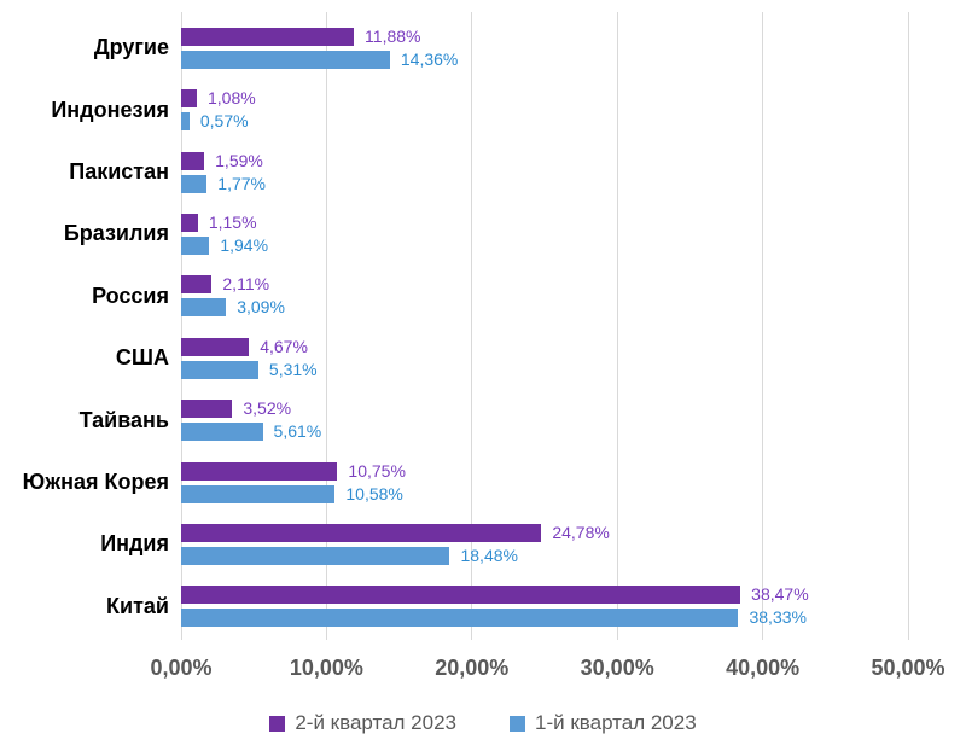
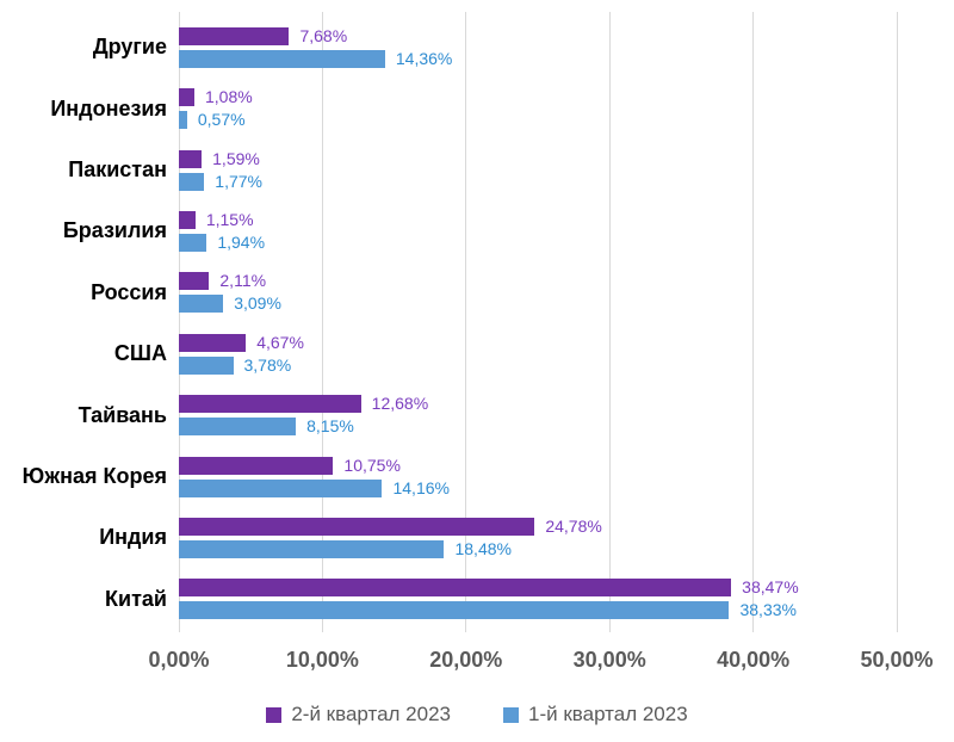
2-й квартал 2023/Другие: 11,88% -> 7,68%
1-й квартал 2023/США: 5,31% -> 3,78%
2-й квартал 2023/Тайвань: 3,52% -> 12,68%
1-й квартал 2023/Тайвань: 5,61% -> 8,15%
1-й квартал 2023/Южная Корея: 10,58% -> 14,16%
